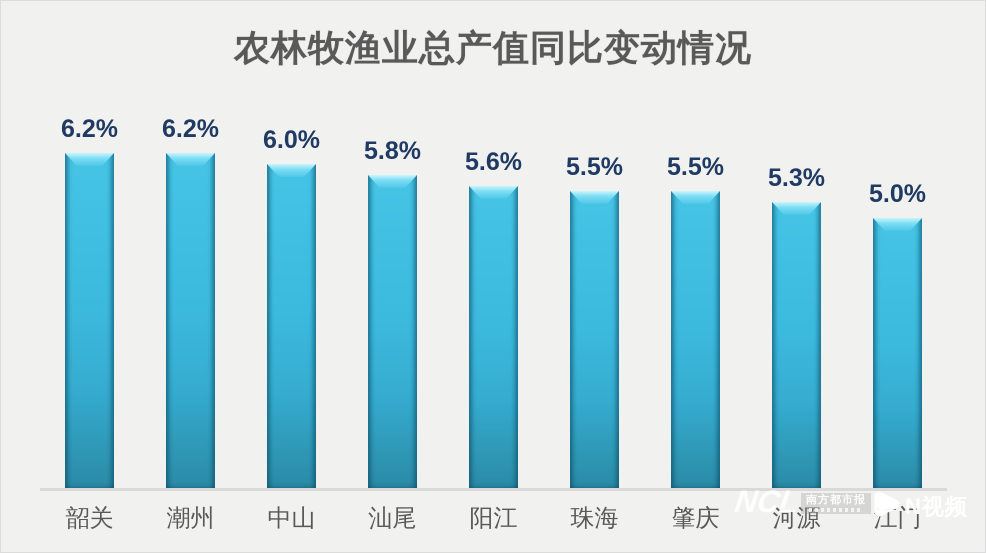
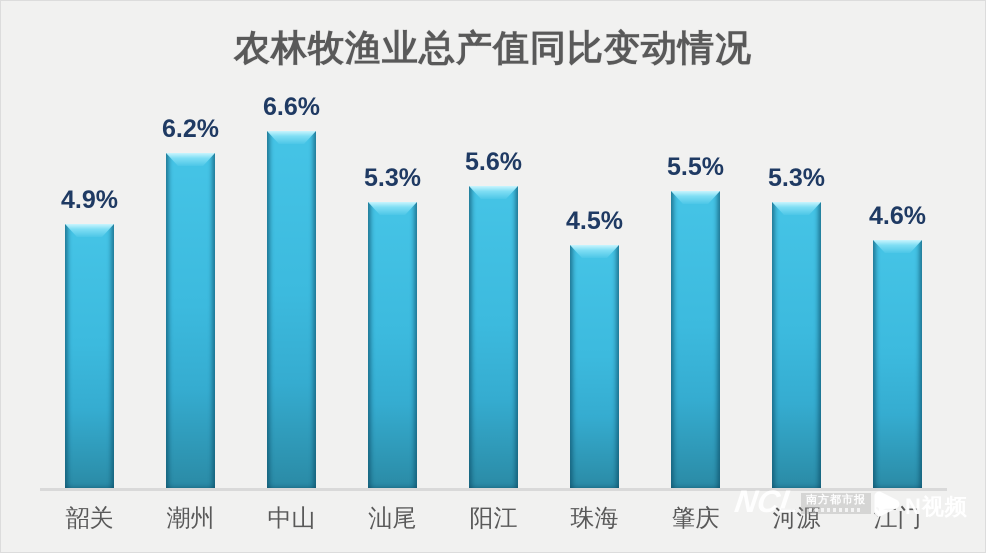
韶关: 6.2% -> 4.9%
中山: 6.0% -> 6.6%
汕尾: 5.8% -> 5.3%
珠海: 5.5% -> 4.5%
江门: 5.0% -> 4.6%
